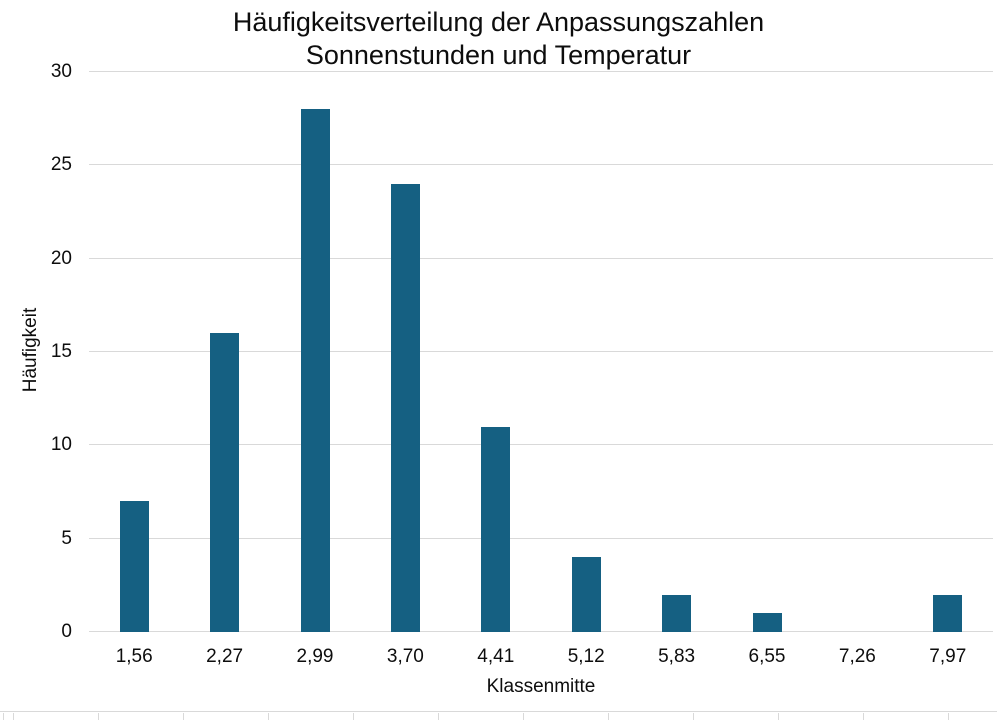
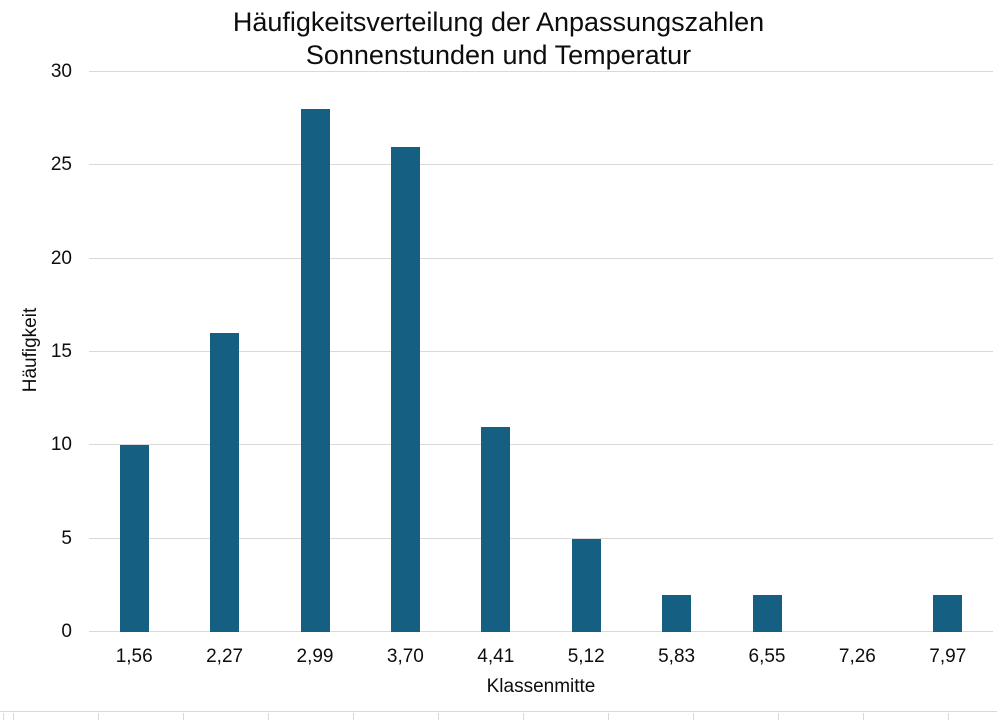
1,56: 7 -> 10
3,70: 24 -> 26
5,12: 4 -> 5
6,55: 1 -> 2
